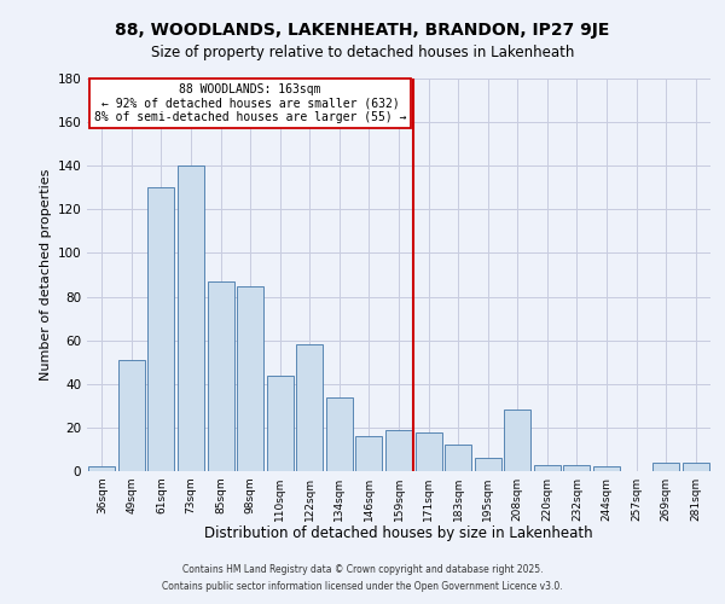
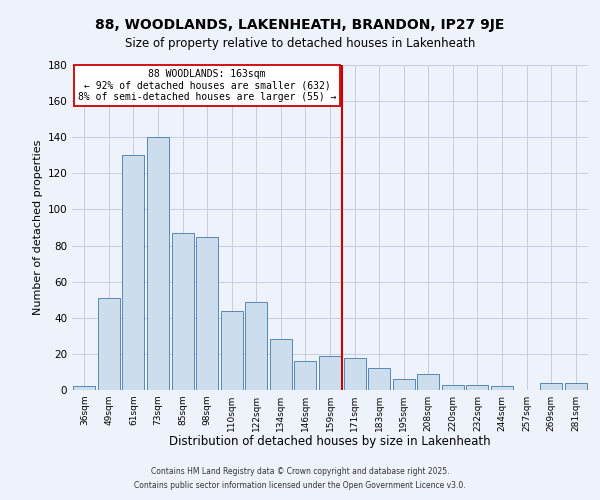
122sqm: 58 -> 49
134sqm: 34 -> 28
208sqm: 28 -> 9
